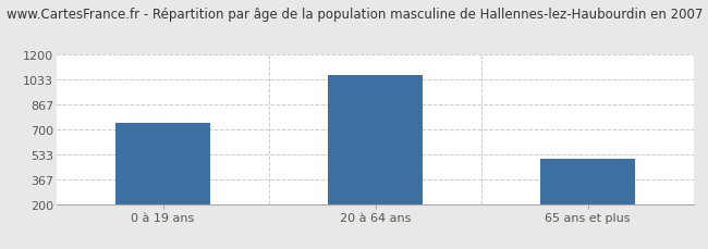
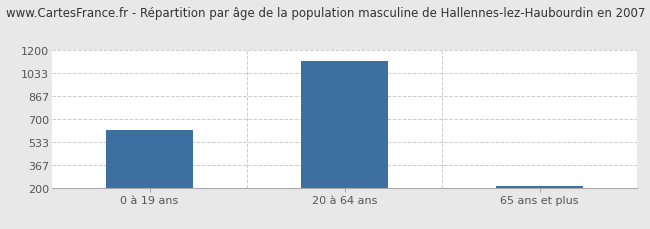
0 à 19 ans: 740 -> 620
20 à 64 ans: 1060 -> 1120
65 ans et plus: 500 -> 220
